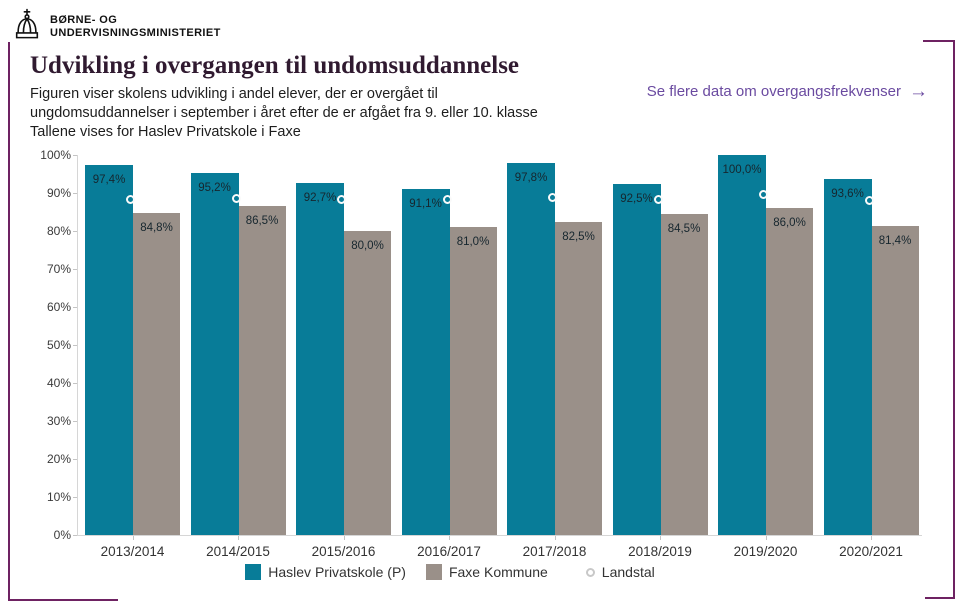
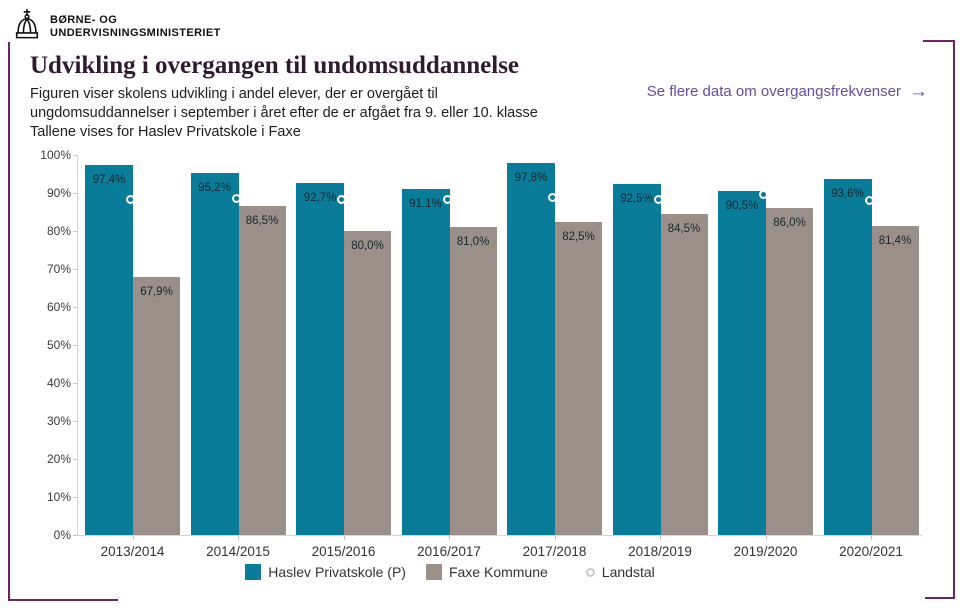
Faxe Kommune/2013/2014: 84,8% -> 67,9%
Haslev Privatskole (P)/2019/2020: 100,0% -> 90,5%
